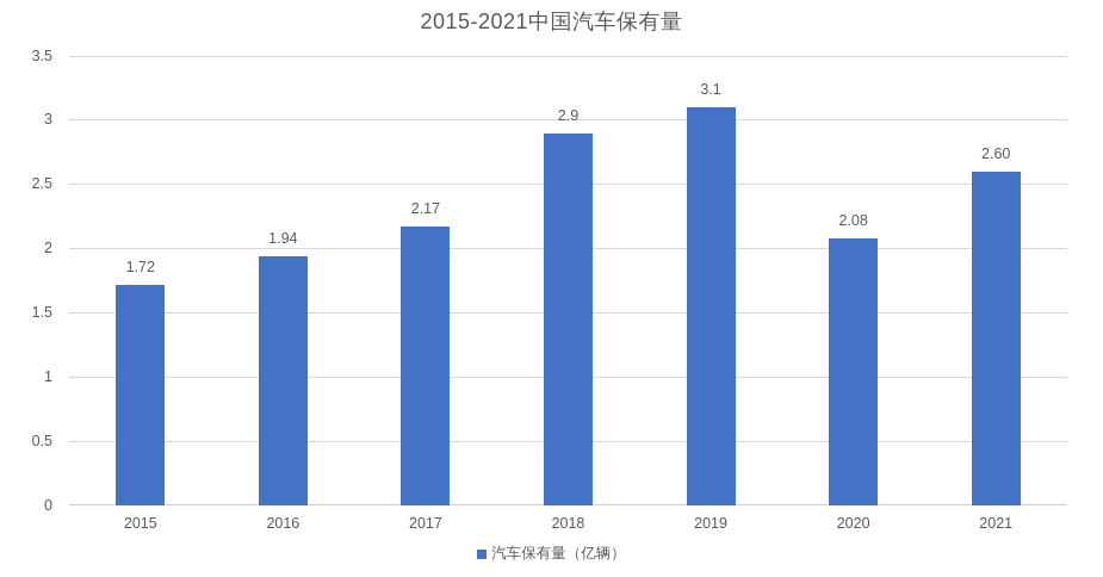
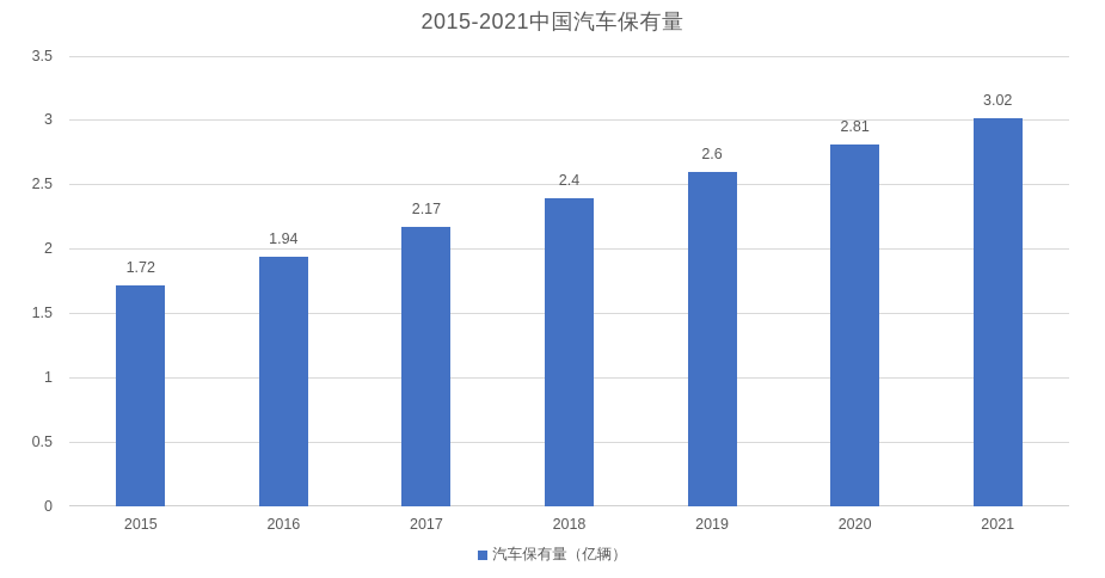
2018: 2.9 -> 2.4
2019: 3.1 -> 2.6
2020: 2.08 -> 2.81
2021: 2.60 -> 3.02
